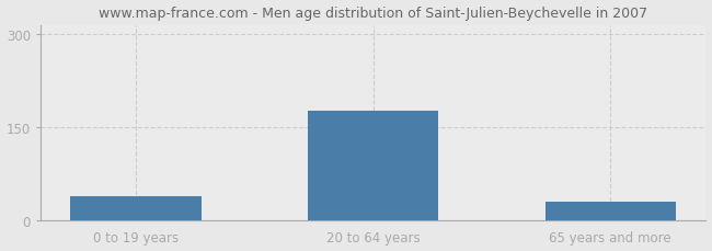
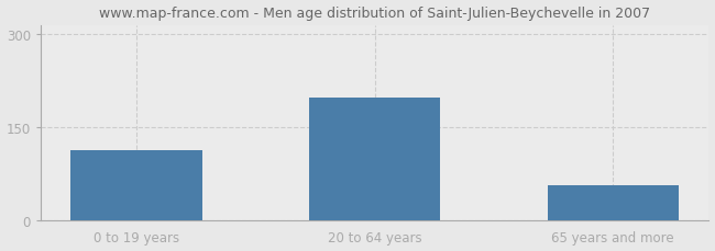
0 to 19 years: 40 -> 114
20 to 64 years: 178 -> 198
65 years and more: 30 -> 58
